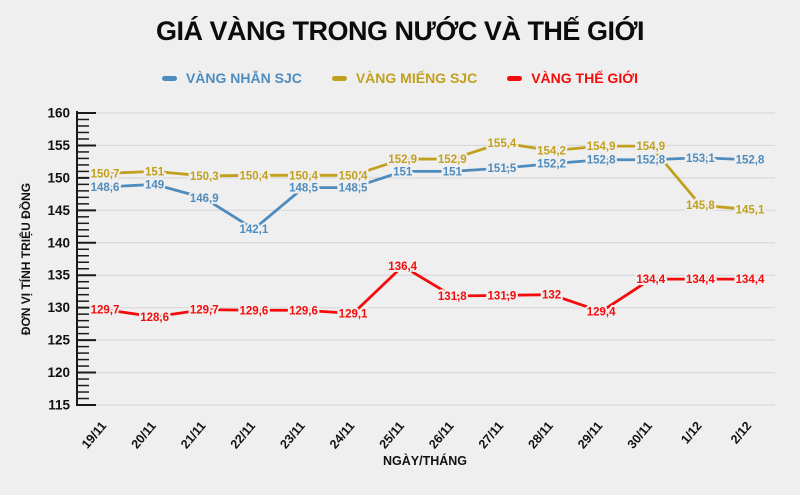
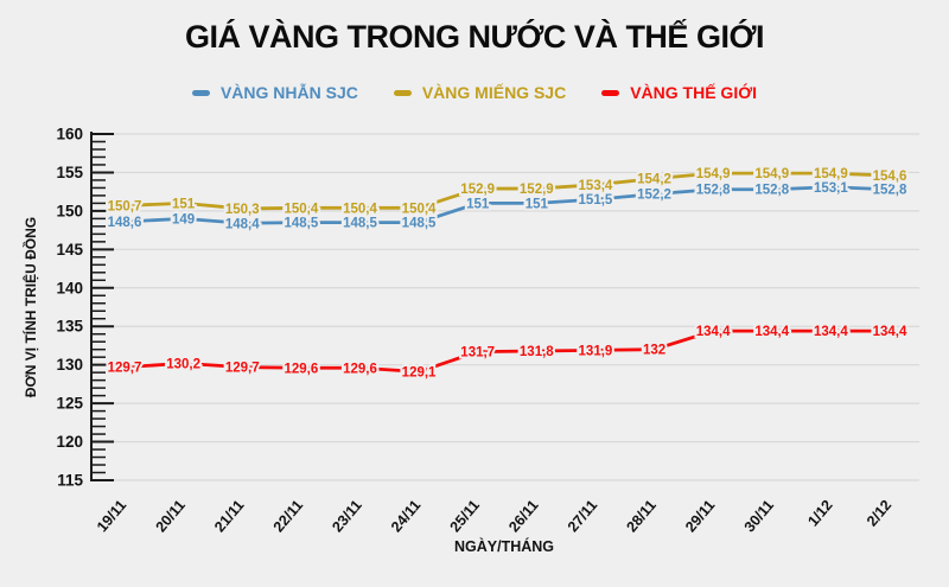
VÀNG THẾ GIỚI/20/11: 128,6 -> 130,2
VÀNG NHẪN SJC/21/11: 146,9 -> 148,4
VÀNG NHẪN SJC/22/11: 142,1 -> 148,5
VÀNG THẾ GIỚI/25/11: 136,4 -> 131,7
VÀNG MIẾNG SJC/27/11: 155,4 -> 153,4
VÀNG THẾ GIỚI/29/11: 129,4 -> 134,4
VÀNG MIẾNG SJC/1/12: 145,8 -> 154,9
VÀNG MIẾNG SJC/2/12: 145,1 -> 154,6
